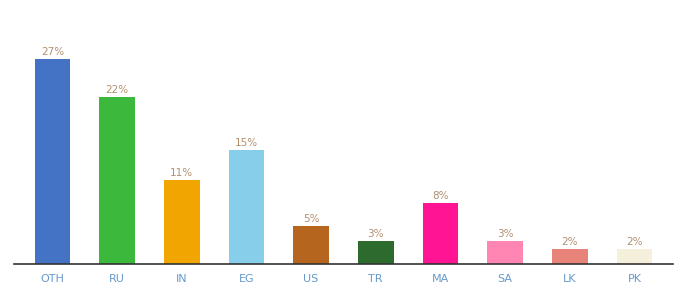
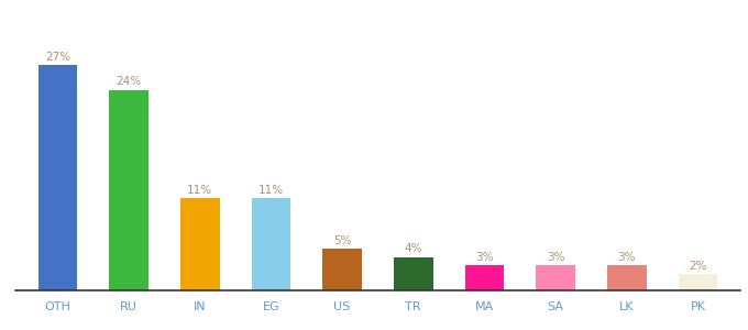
RU: 22% -> 24%
EG: 15% -> 11%
TR: 3% -> 4%
MA: 8% -> 3%
LK: 2% -> 3%
